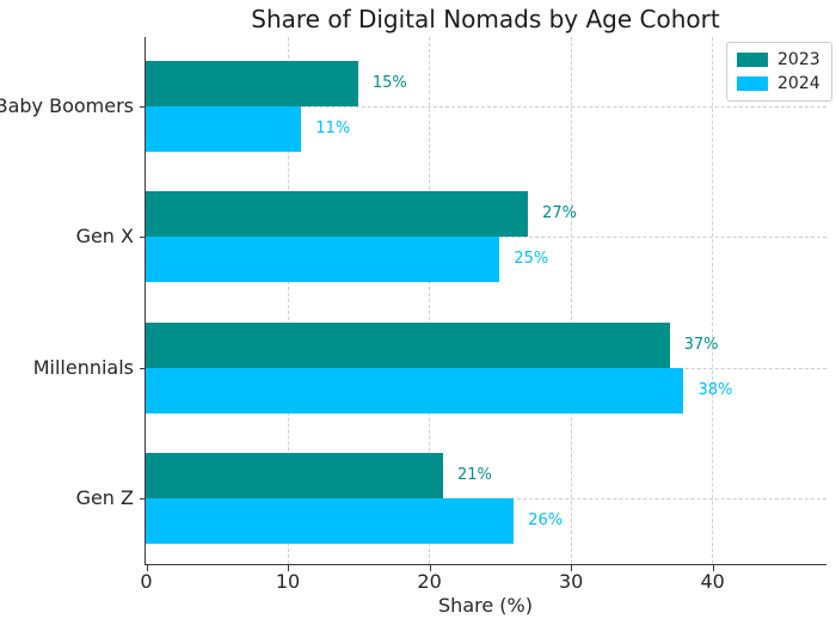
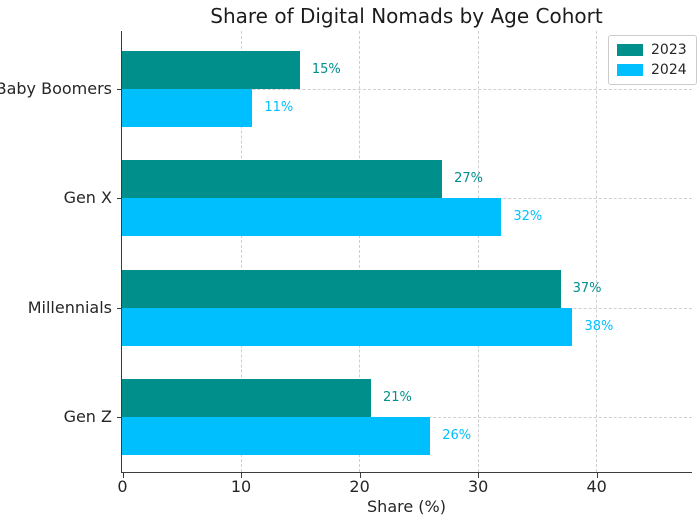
2024/Gen X: 25% -> 32%
